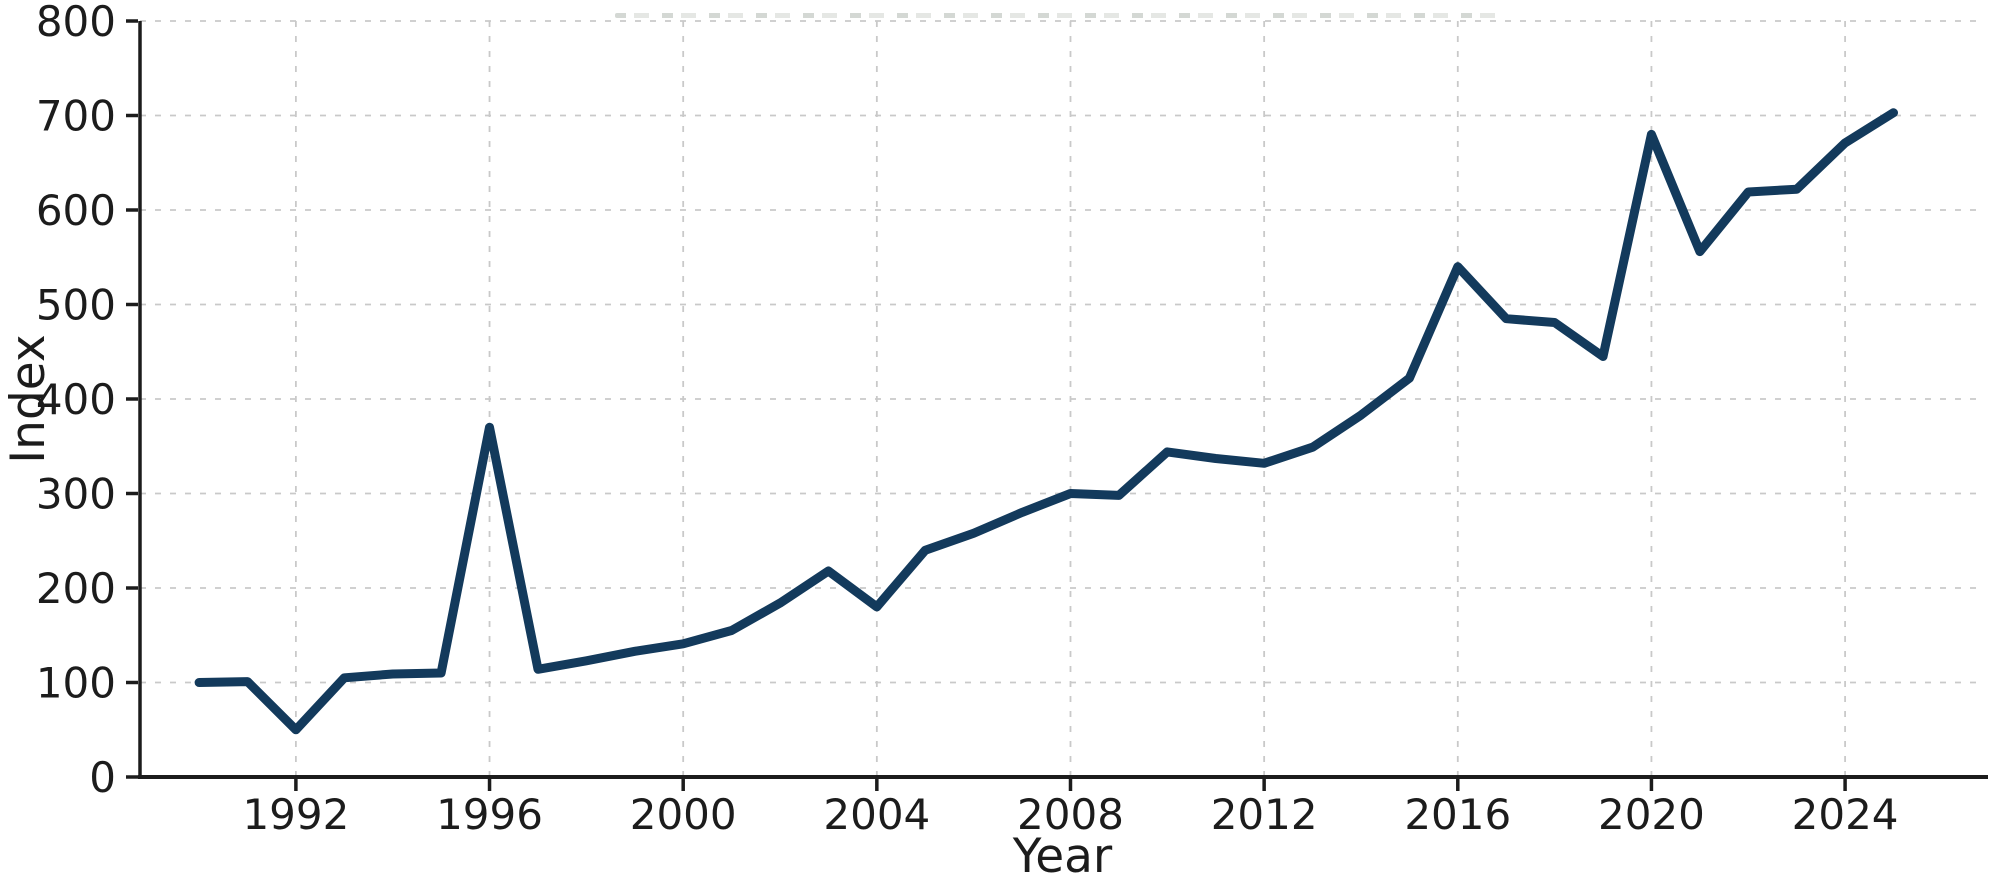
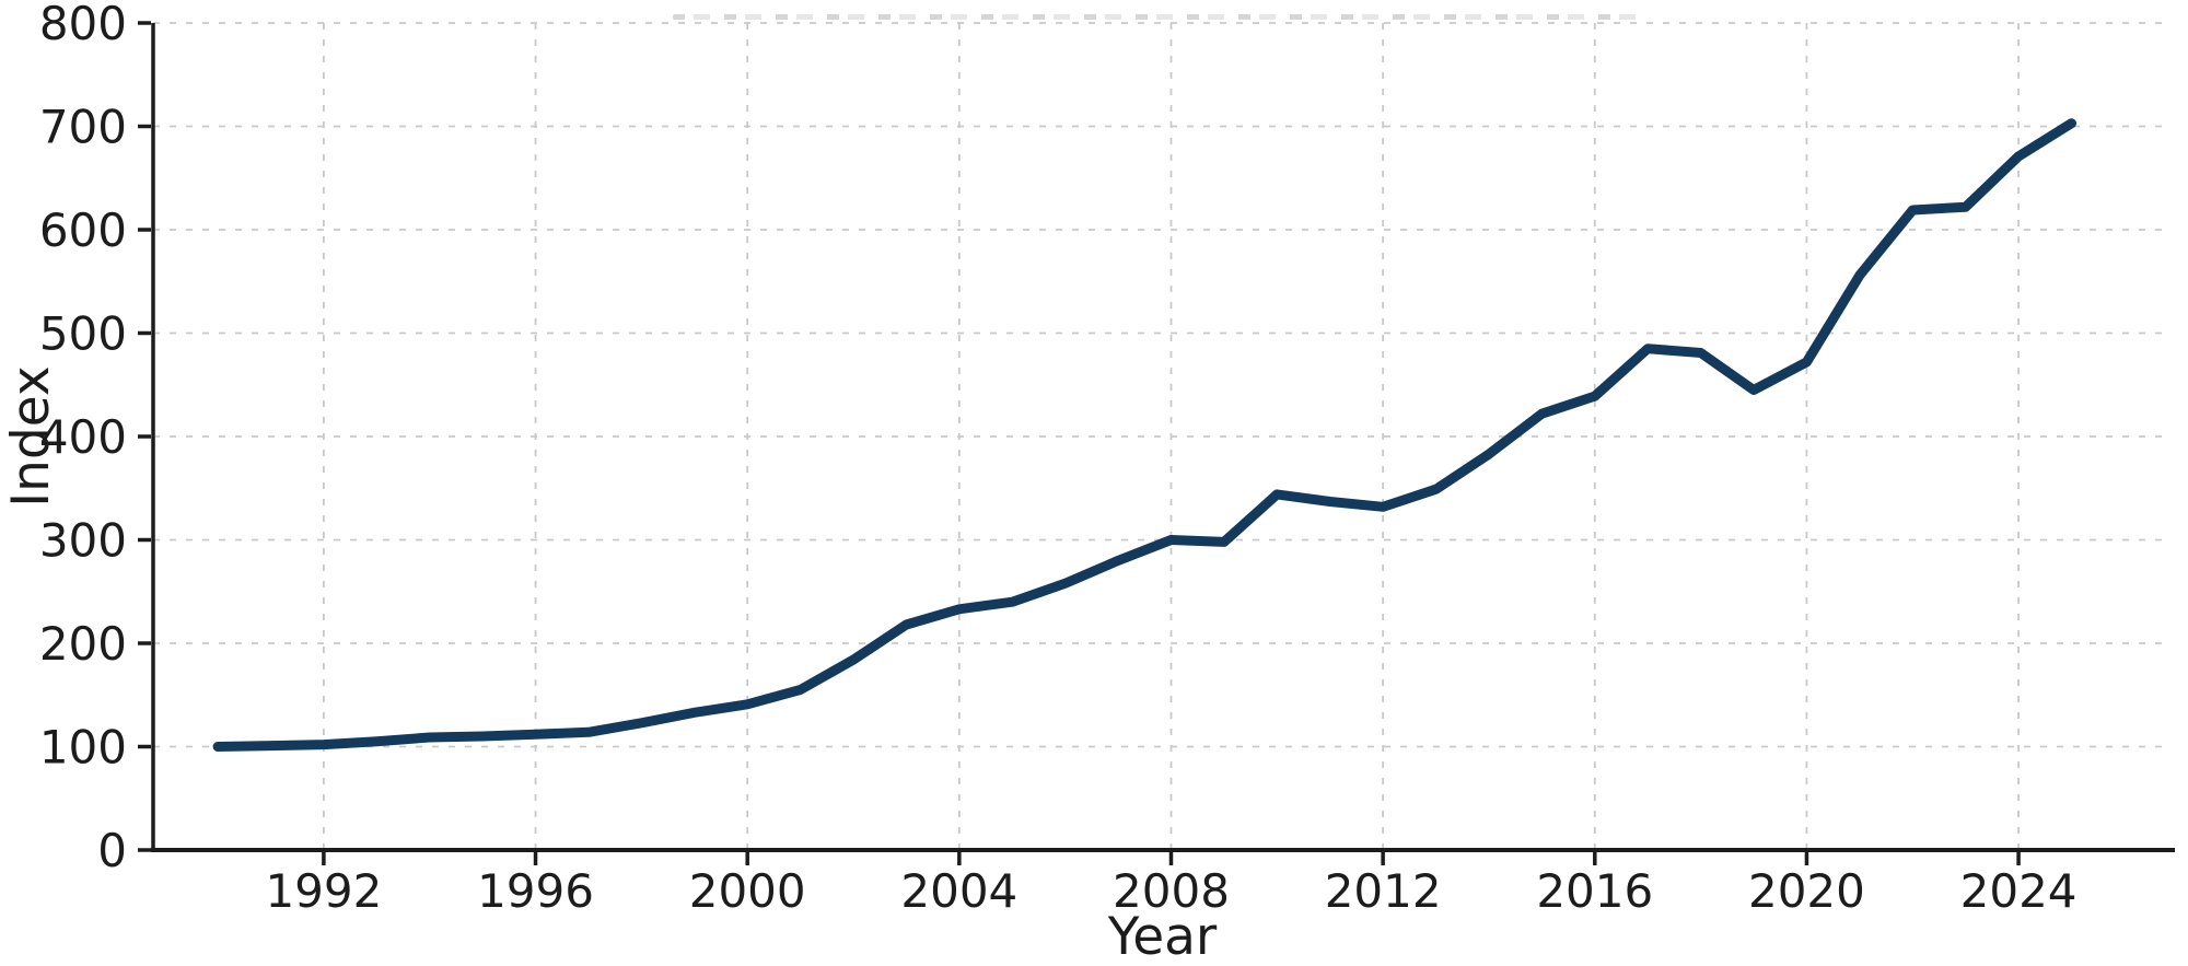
1992: 50 -> 100
1996: 370 -> 110
2004: 180 -> 230
2016: 540 -> 440
2020: 680 -> 470
